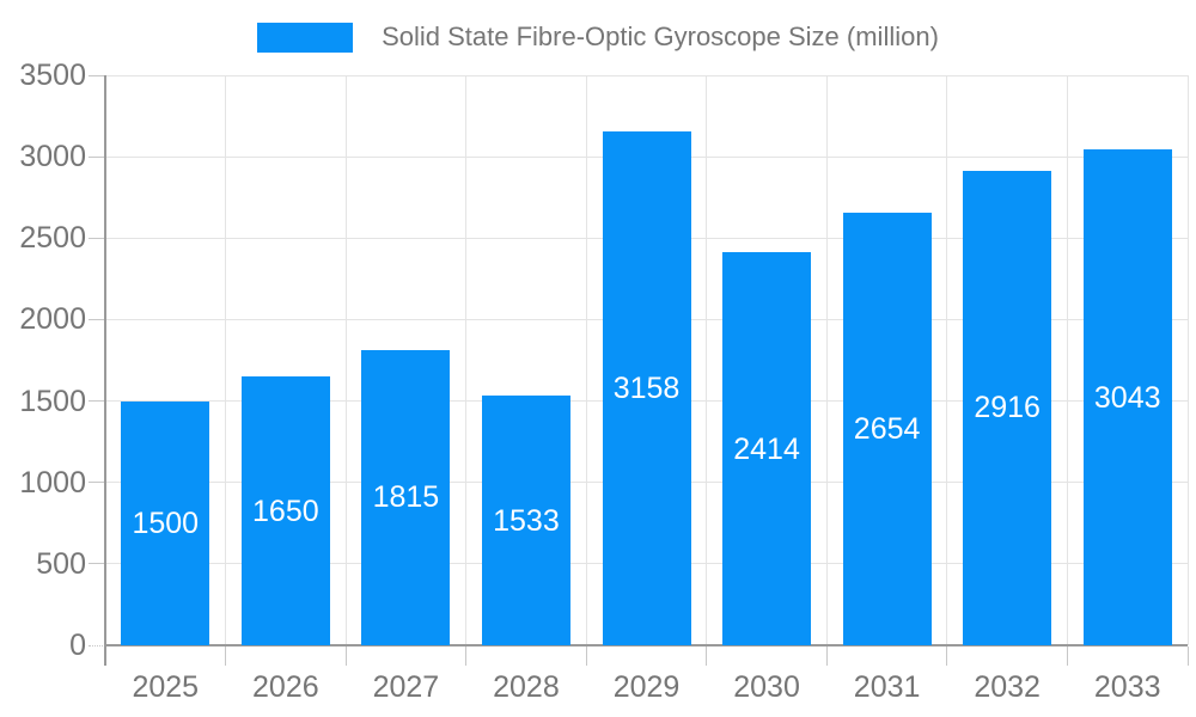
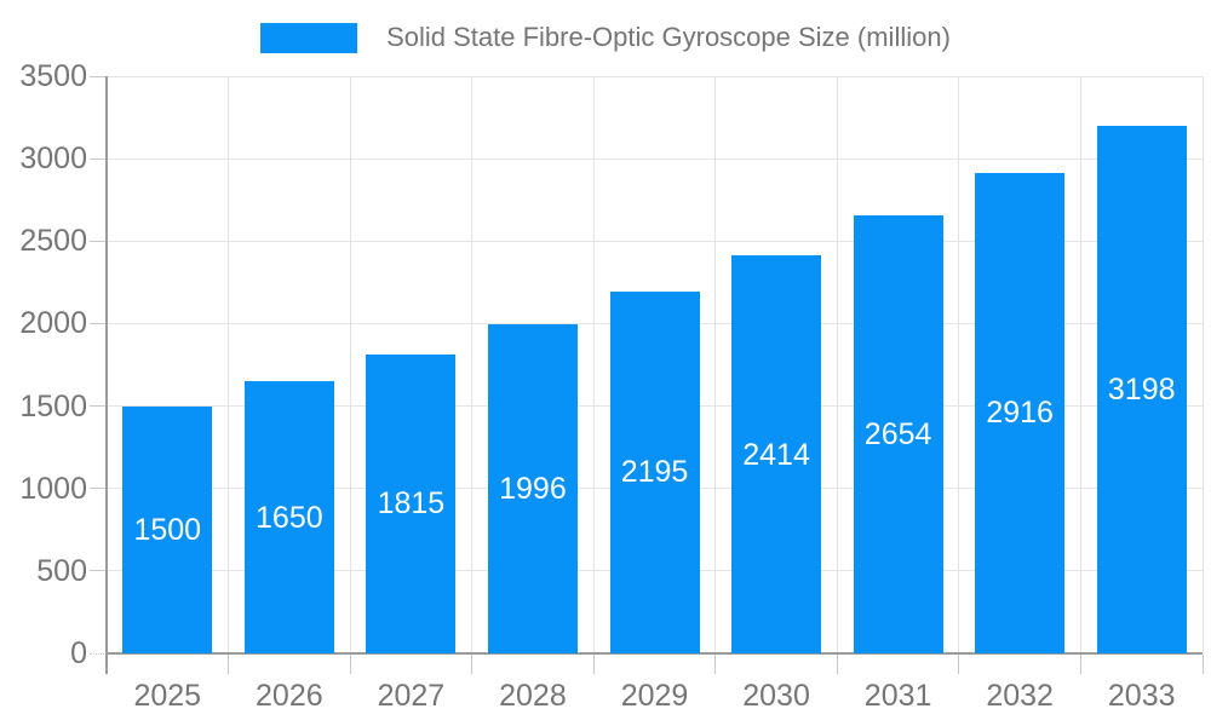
2028: 1533 -> 1996
2029: 3158 -> 2195
2033: 3043 -> 3198
